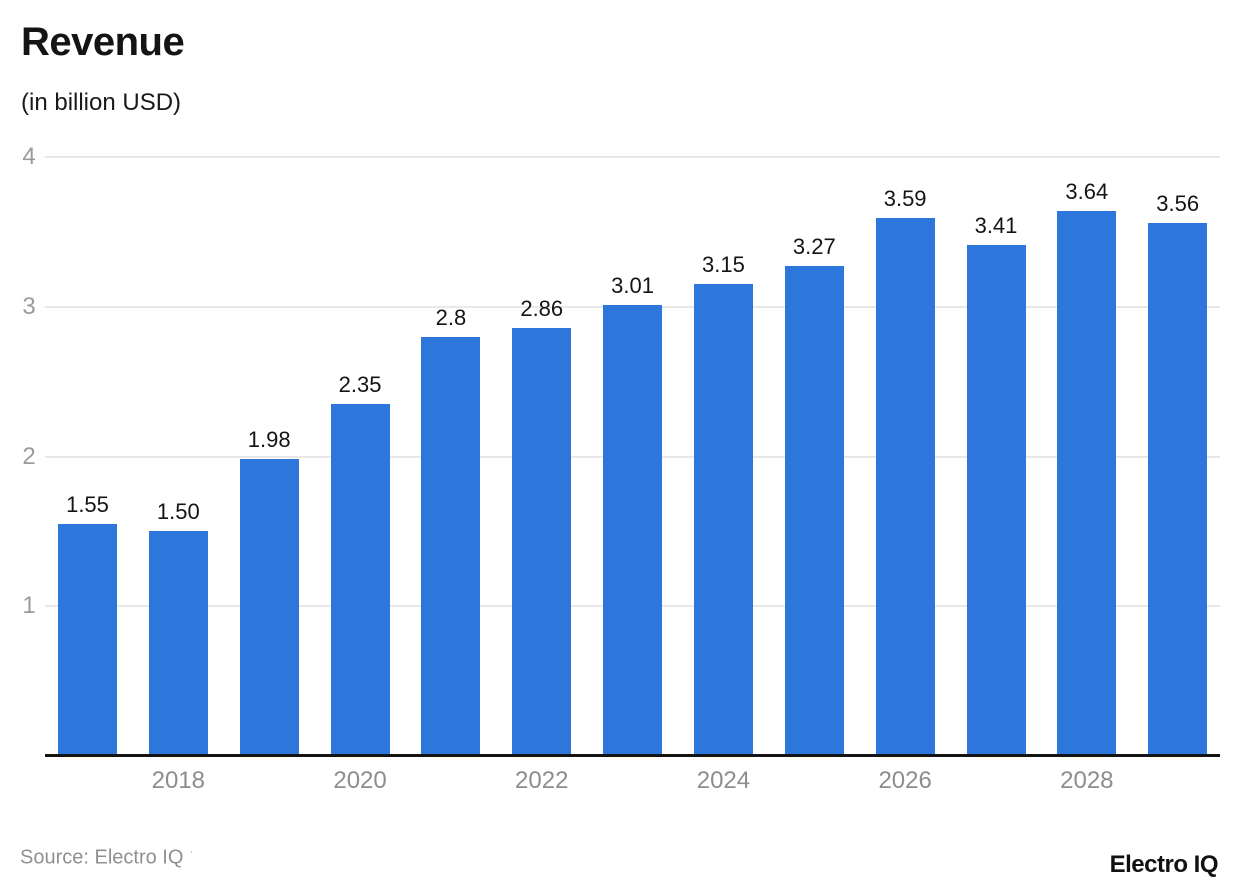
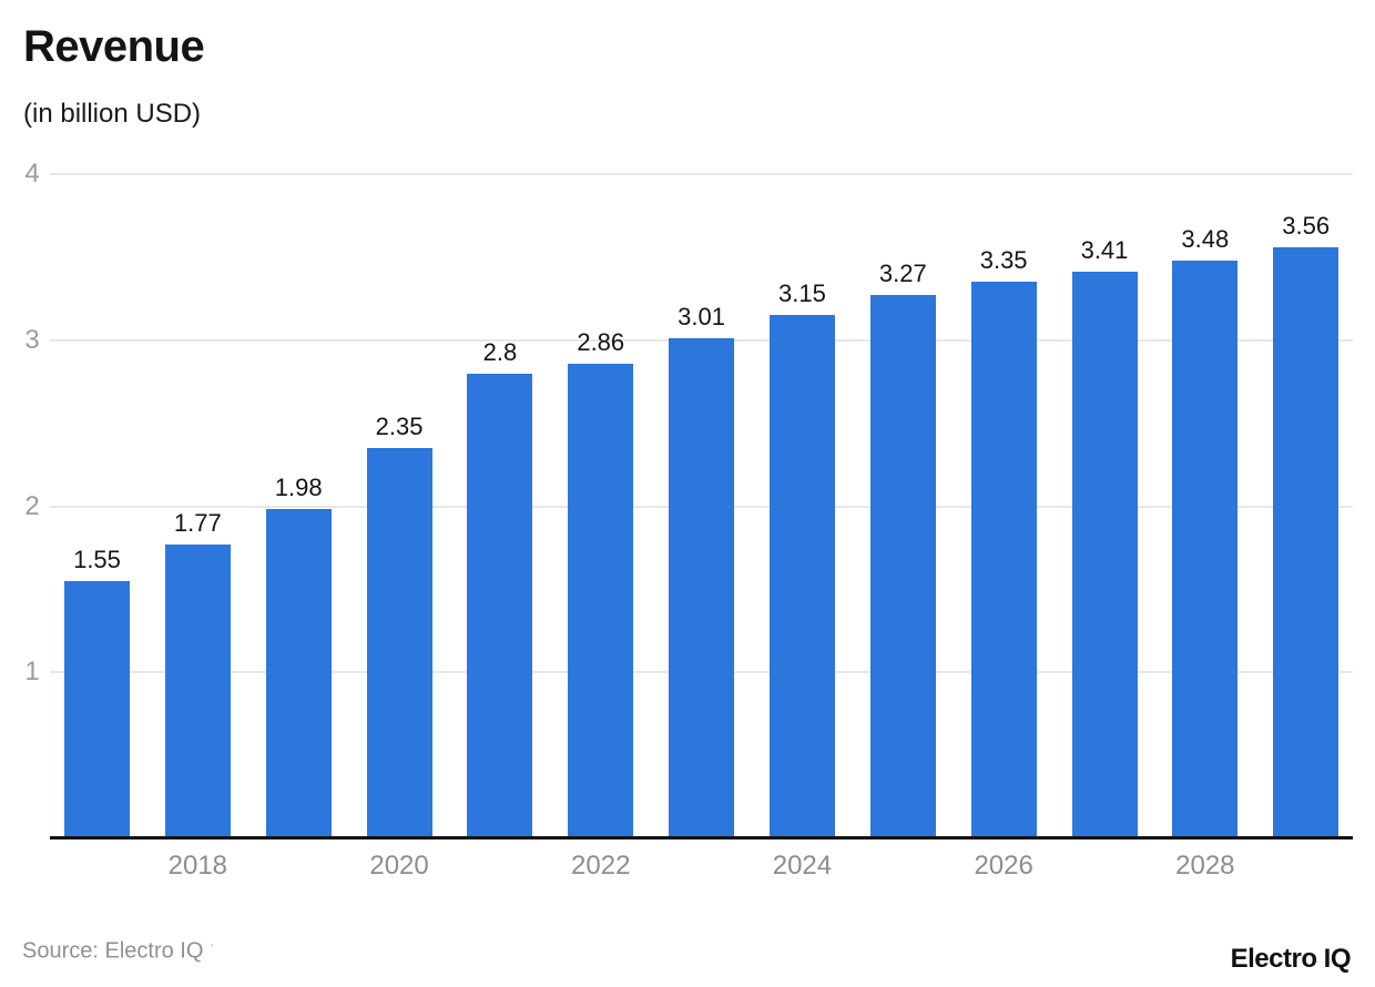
2018: 1.50 -> 1.77
2026: 3.59 -> 3.35
2028: 3.64 -> 3.48
